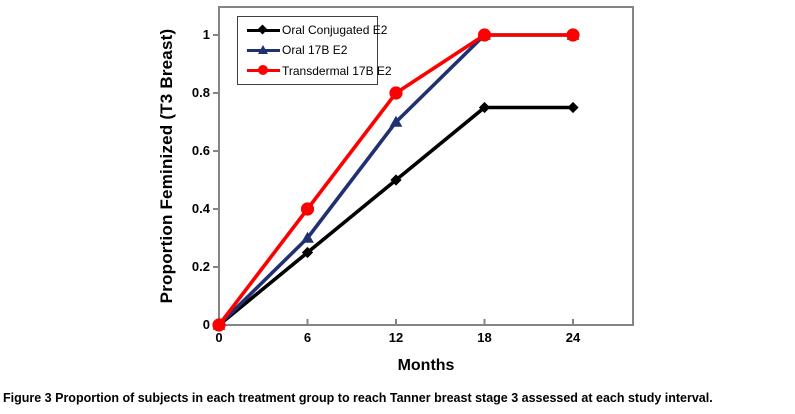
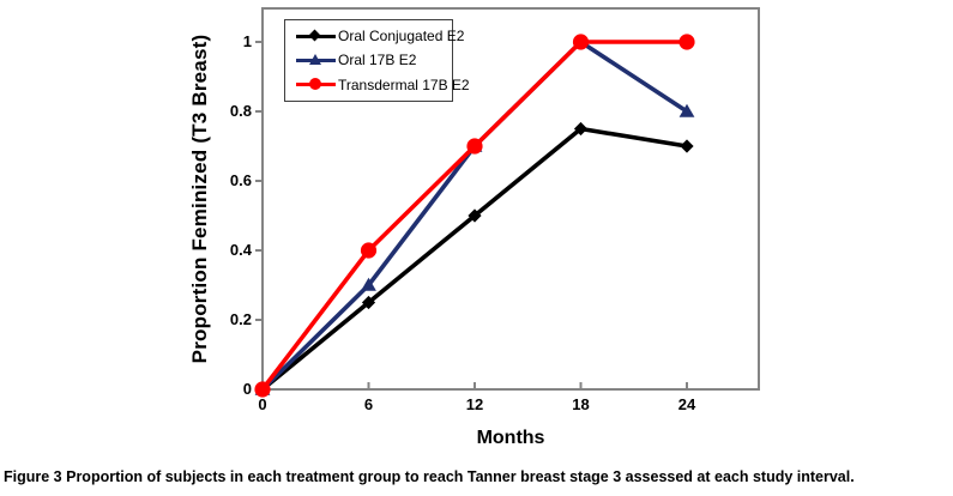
Transdermal 17B E2/12: 0.8 -> 0.7
Oral Conjugated E2/24: 0.75 -> 0.70
Oral 17B E2/24: 1.0 -> 0.8
